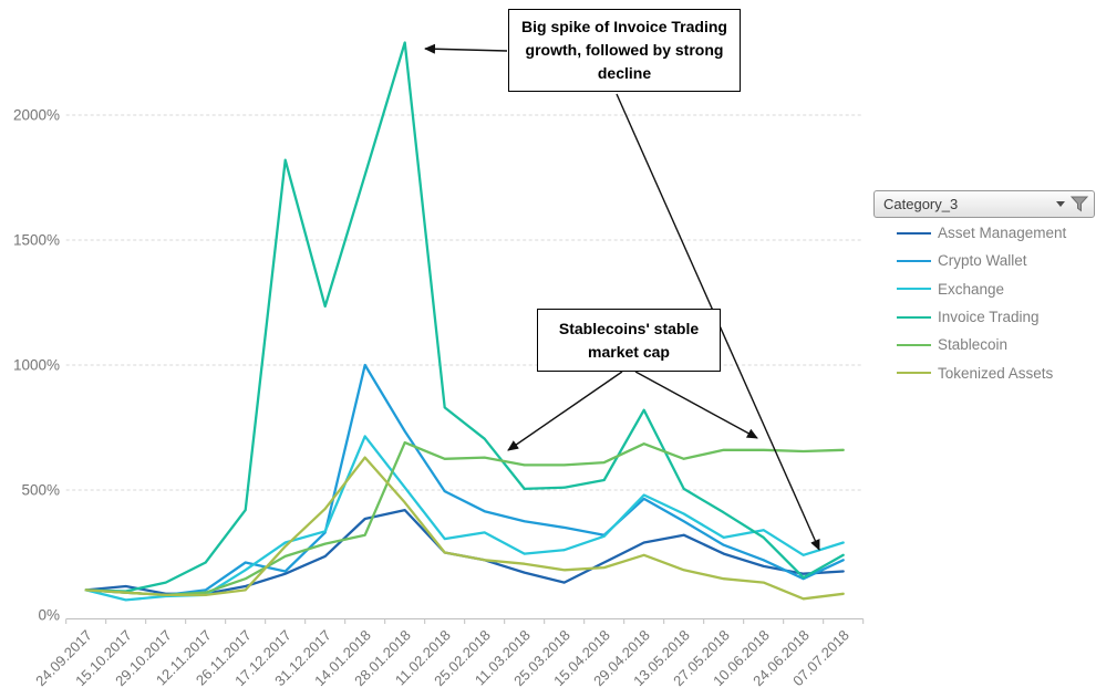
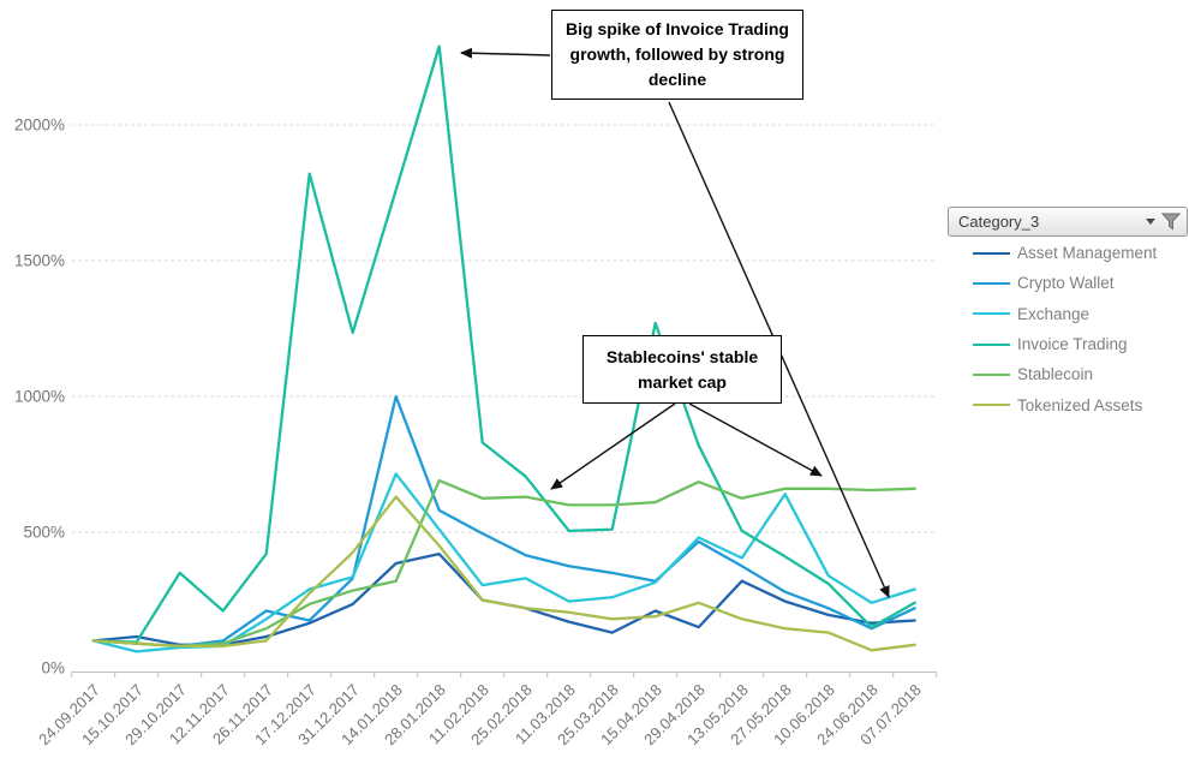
Invoice Trading/29.10.2017: 130% -> 350%
Crypto Wallet/28.01.2018: 740% -> 580%
Invoice Trading/15.04.2018: 540% -> 1270%
Asset Management/29.04.2018: 290% -> 150%
Exchange/27.05.2018: 310% -> 640%
